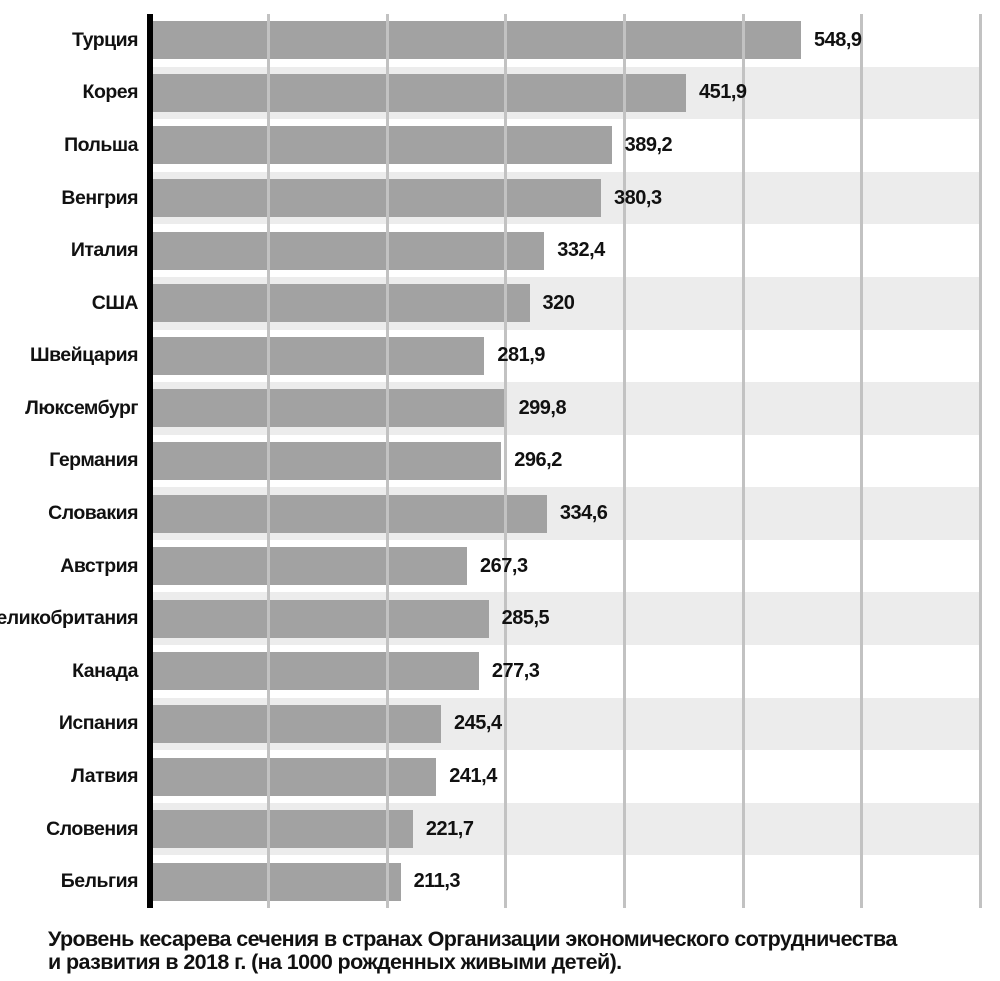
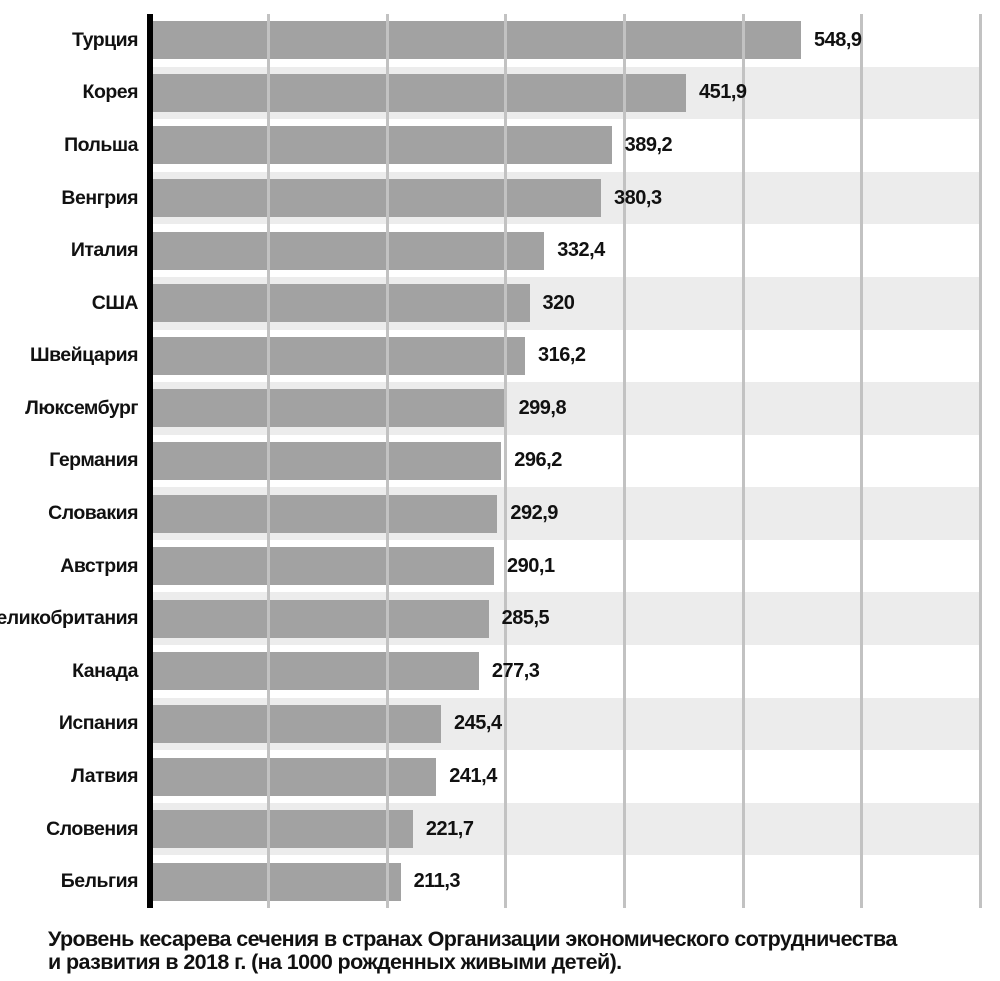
Швейцария: 281,9 -> 316,2
Словакия: 334,6 -> 292,9
Австрия: 267,3 -> 290,1
